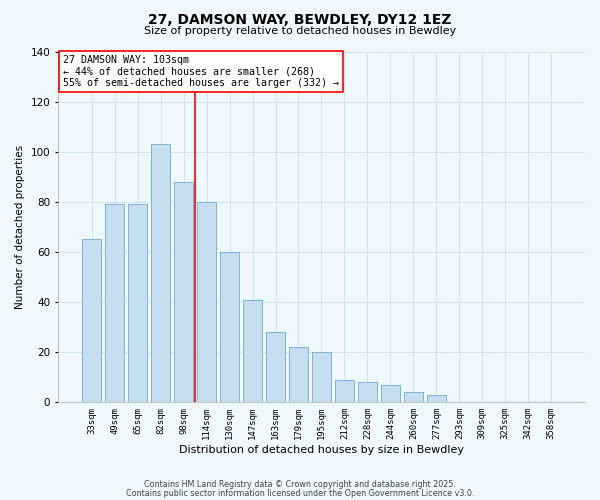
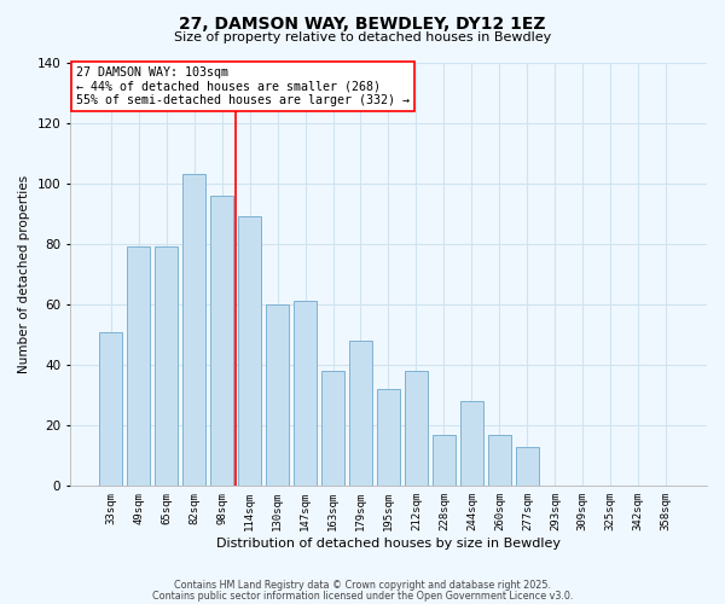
33sqm: 65 -> 51
98sqm: 88 -> 96
114sqm: 80 -> 89
147sqm: 41 -> 61
163sqm: 28 -> 38
179sqm: 22 -> 48
195sqm: 20 -> 32
212sqm: 9 -> 38
228sqm: 8 -> 17
244sqm: 7 -> 28
260sqm: 4 -> 17
277sqm: 3 -> 13
